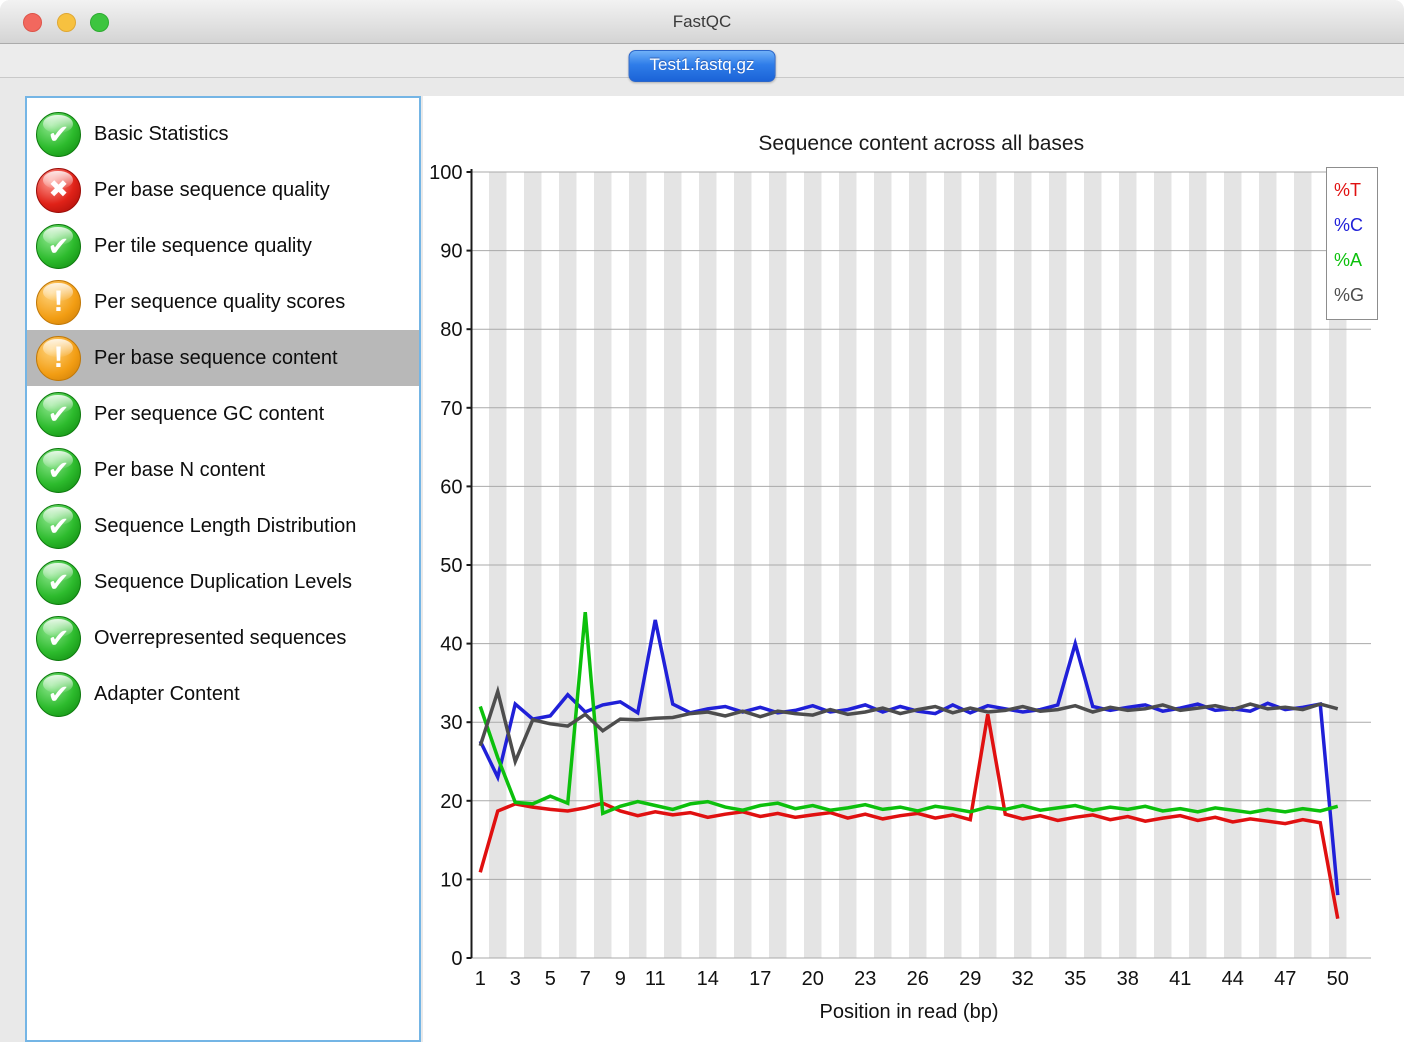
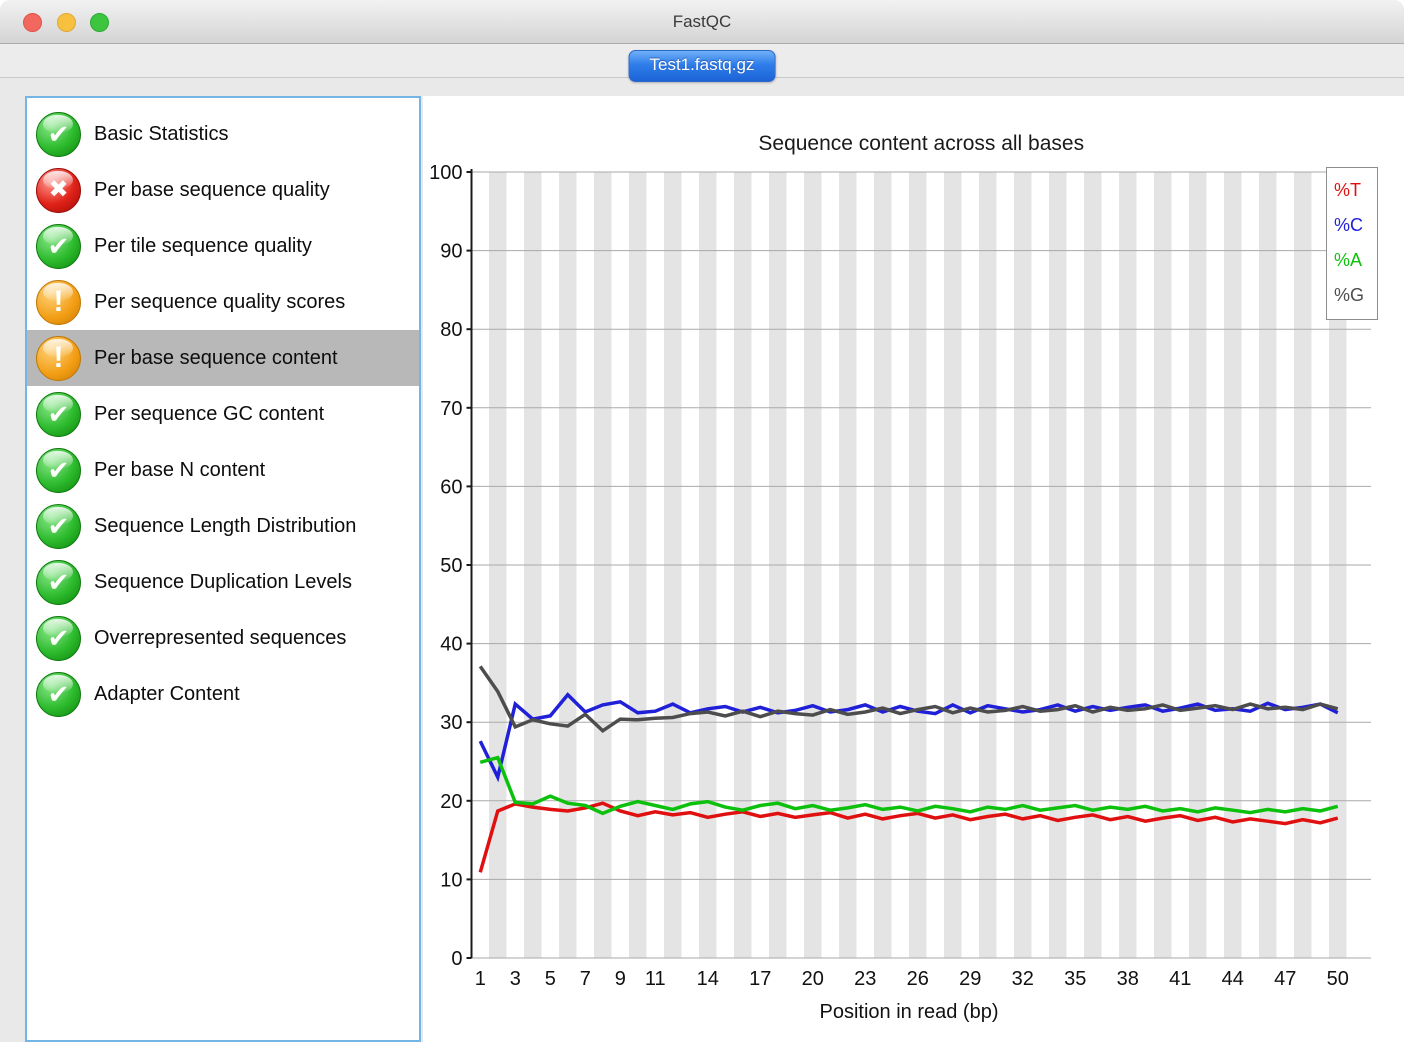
%A/1: 32 -> 25
%G/1: 27 -> 37
%G/3: 25 -> 29
%A/7: 44 -> 19
%C/11: 43 -> 31
%T/30: 31 -> 18
%C/35: 40 -> 31
%T/50: 5 -> 18
%C/50: 8 -> 31
